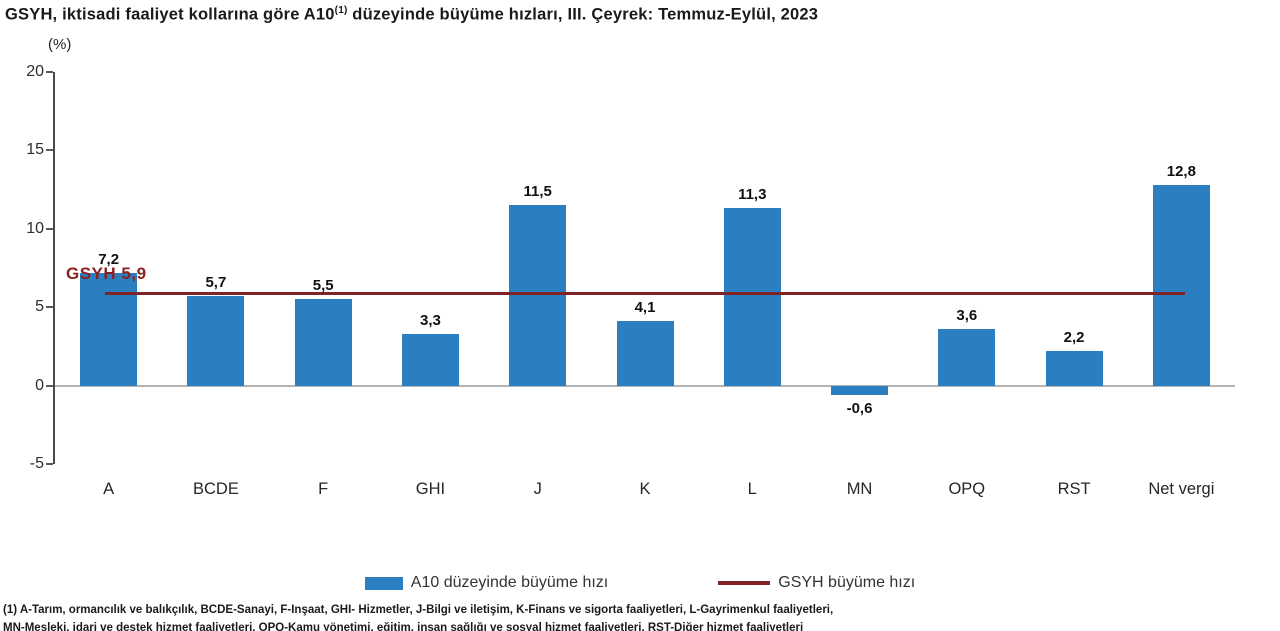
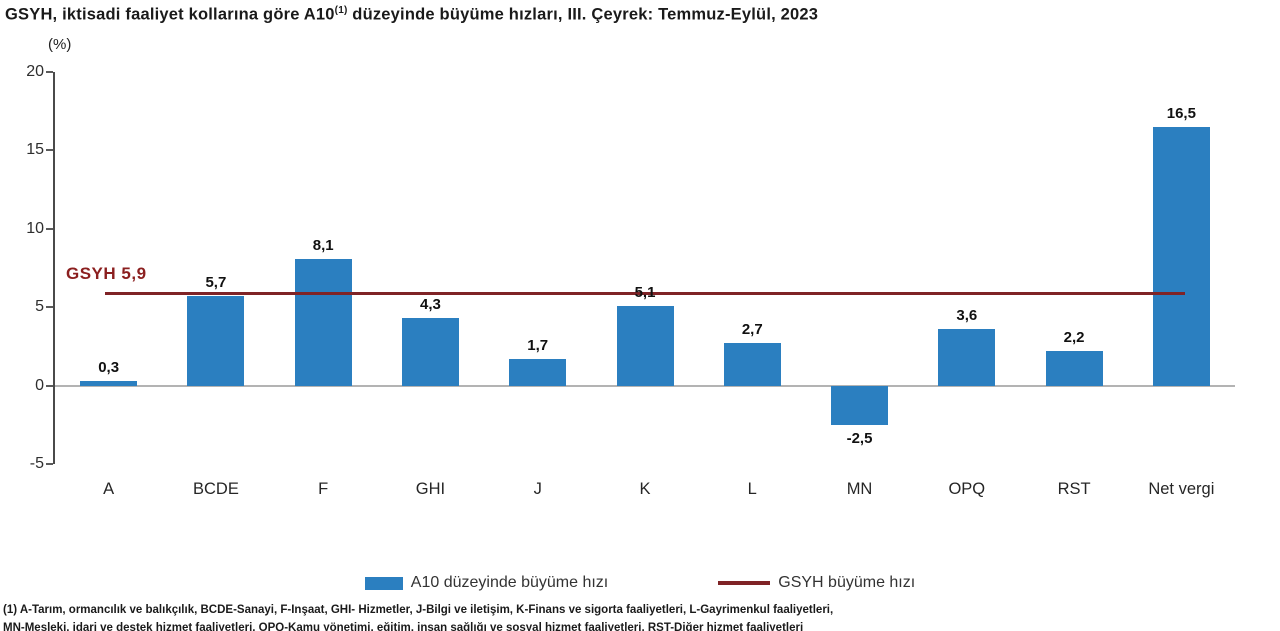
A: 7,2 -> 0,3
F: 5,5 -> 8,1
GHI: 3,3 -> 4,3
J: 11,5 -> 1,7
K: 4,1 -> 5,1
L: 11,3 -> 2,7
MN: -0,6 -> -2,5
Net vergi: 12,8 -> 16,5
